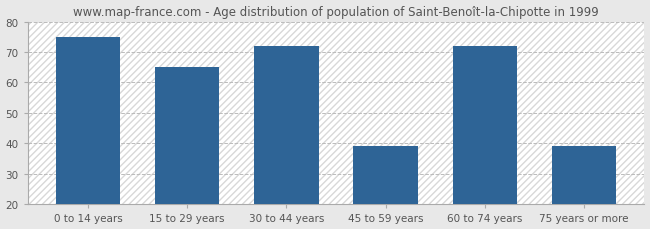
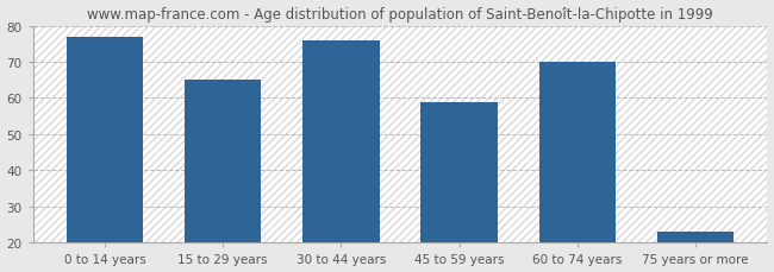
0 to 14 years: 75 -> 77
30 to 44 years: 72 -> 76
45 to 59 years: 39 -> 59
60 to 74 years: 72 -> 70
75 years or more: 39 -> 23
